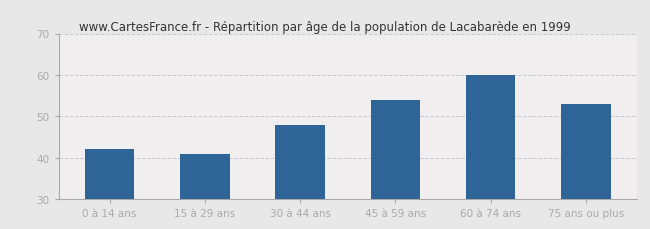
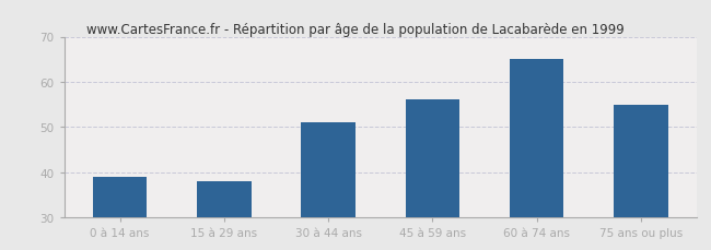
0 à 14 ans: 42 -> 39
15 à 29 ans: 41 -> 38
30 à 44 ans: 48 -> 51
45 à 59 ans: 54 -> 56
60 à 74 ans: 60 -> 65
75 ans ou plus: 53 -> 55
